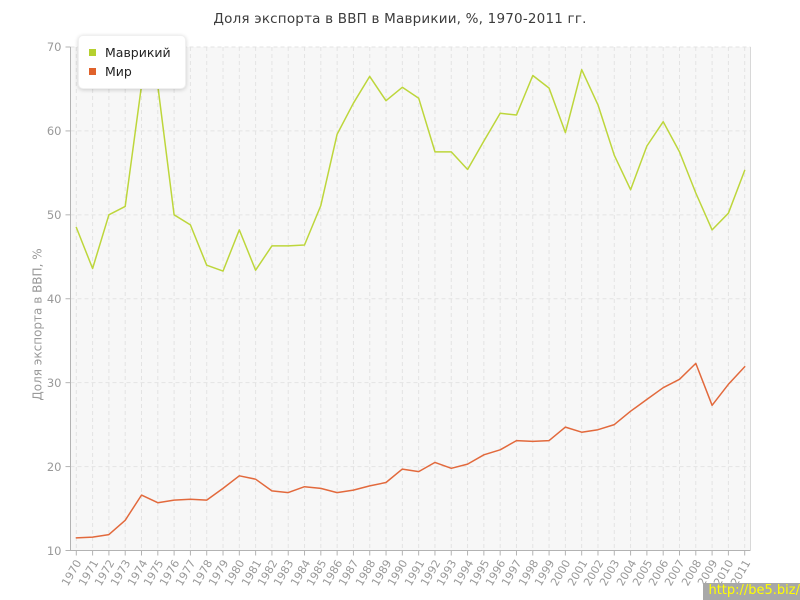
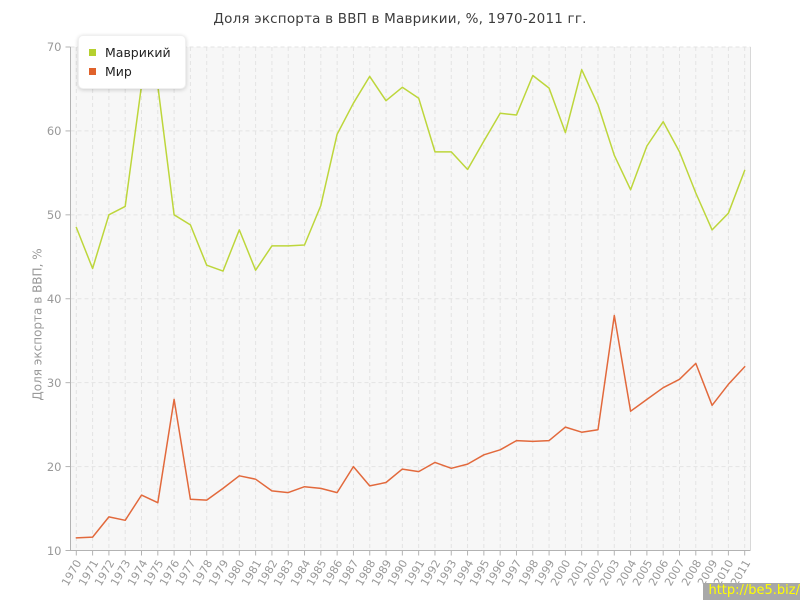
Мир/1972: 12 -> 14
Мир/1976: 16 -> 28
Мир/1987: 17 -> 20
Мир/2003: 25 -> 38
